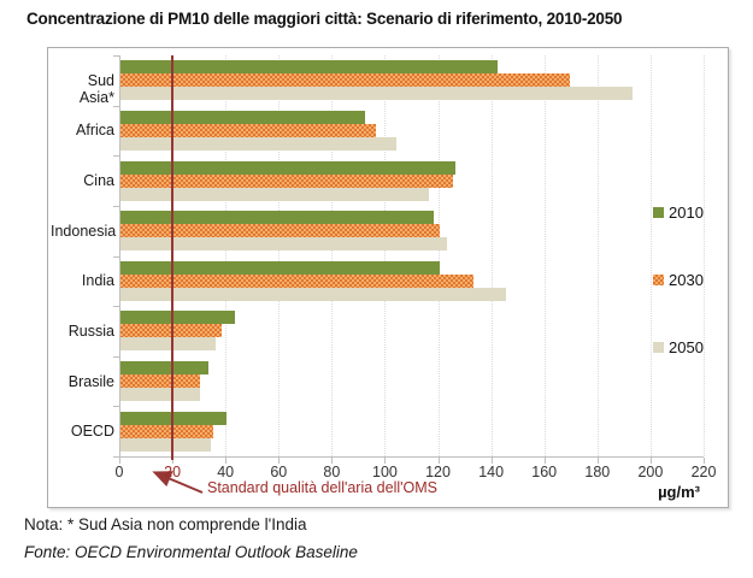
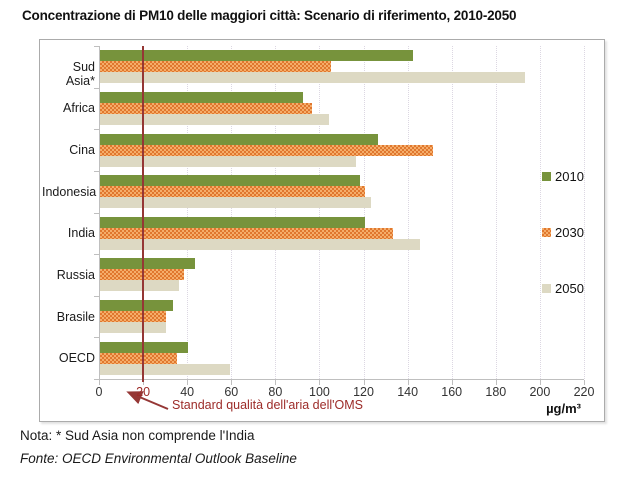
2030/Sud Asia*: 169 -> 105
2030/Cina: 125 -> 151
2050/OECD: 34 -> 59
